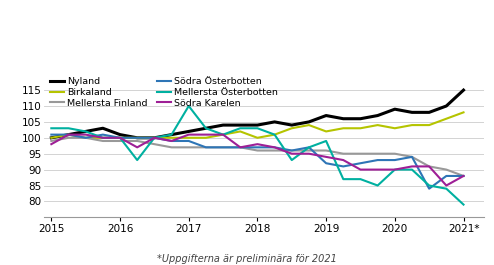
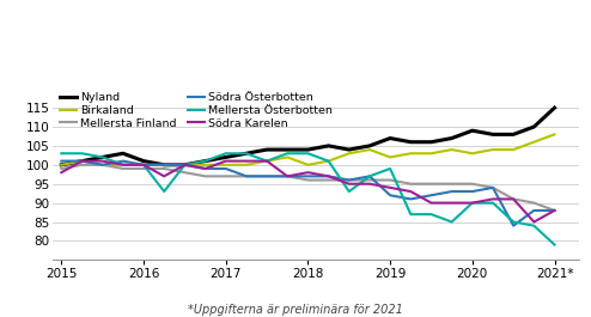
Mellersta Österbotten/2017: 110 -> 103
